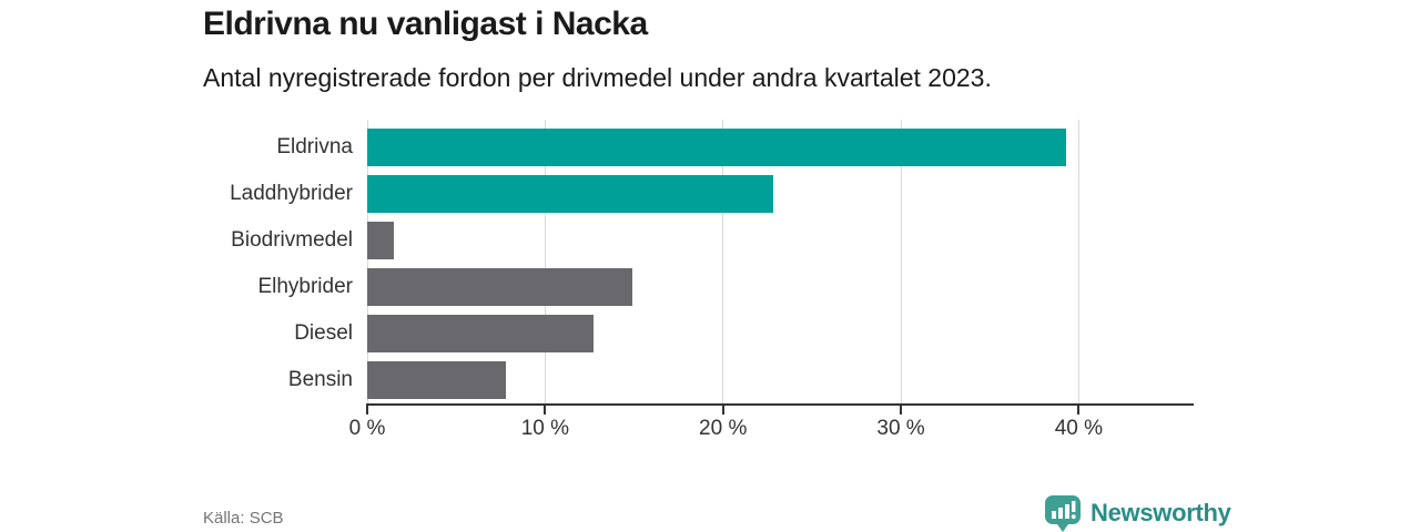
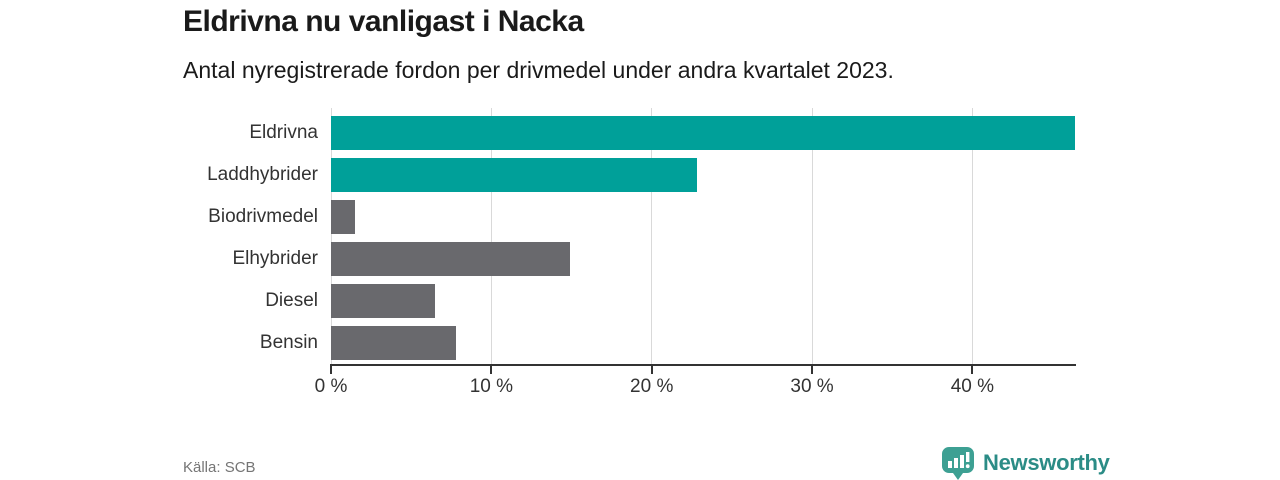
Eldrivna: 39.3% -> 46.4%
Diesel: 12.7% -> 6.5%
